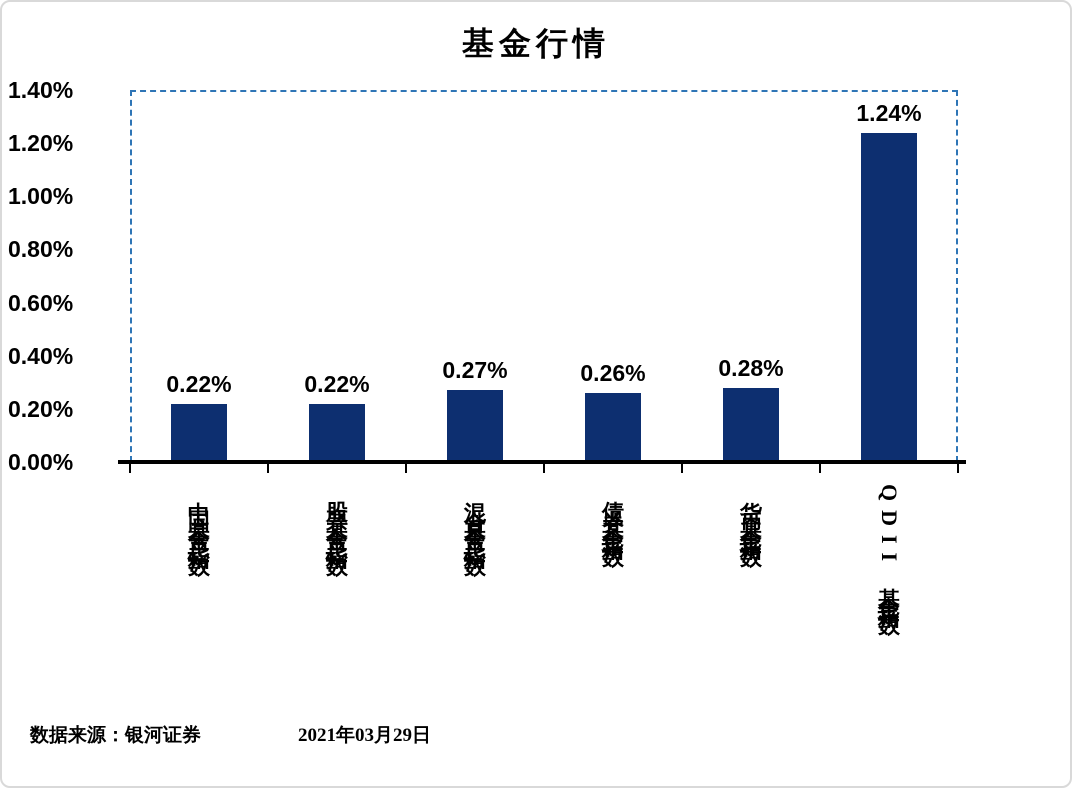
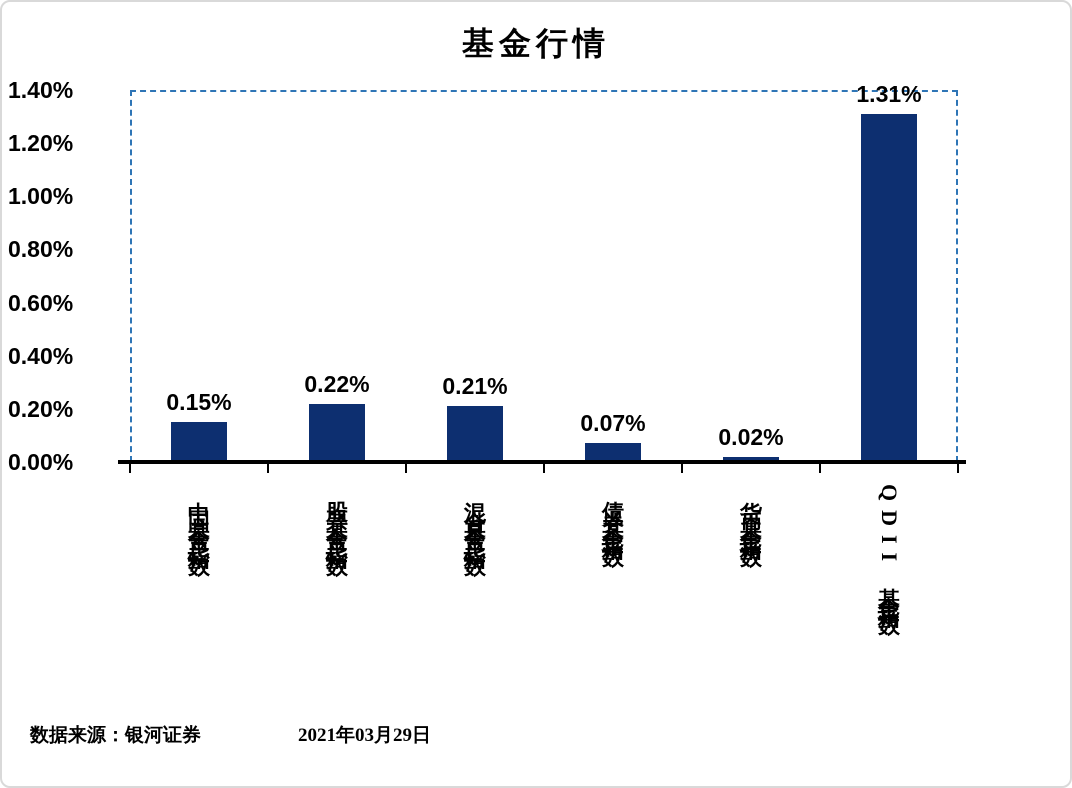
中国基金总指数: 0.22% -> 0.15%
混合基金总指数: 0.27% -> 0.21%
债券基金指数: 0.26% -> 0.07%
货币基金指数: 0.28% -> 0.02%
QDII基金指数: 1.24% -> 1.31%
